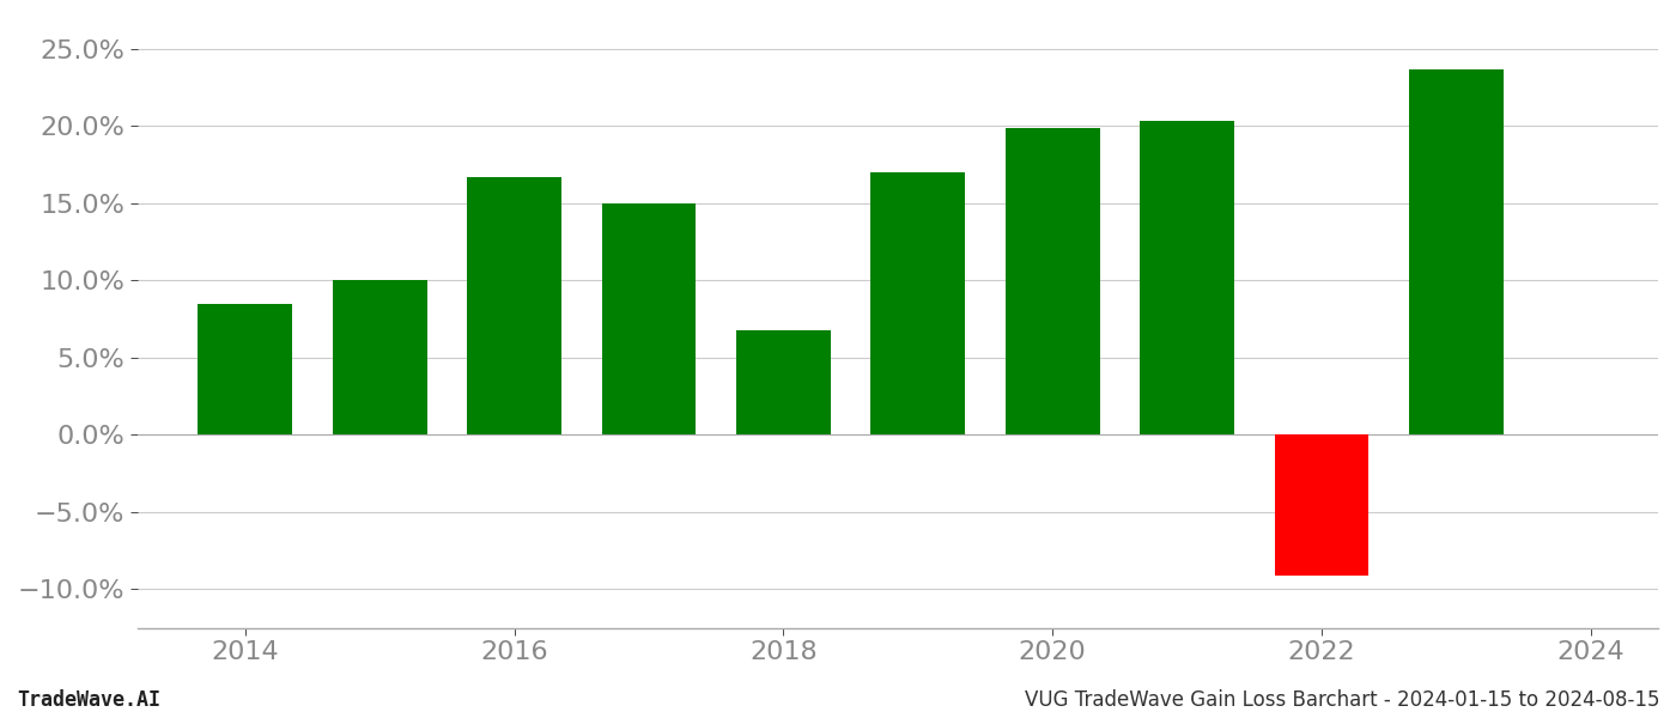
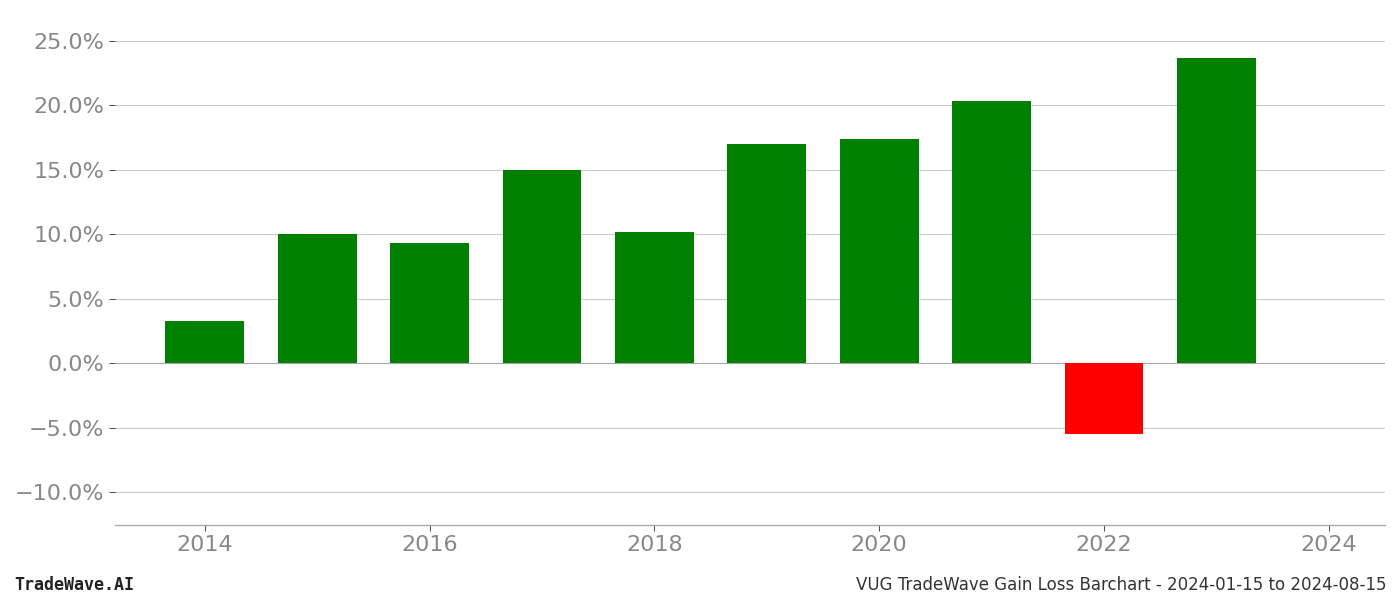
2014: 8.5% -> 3.3%
2016: 16.7% -> 9.3%
2018: 6.8% -> 10.2%
2020: 19.9% -> 17.4%
2022: -9.1% -> -5.5%
